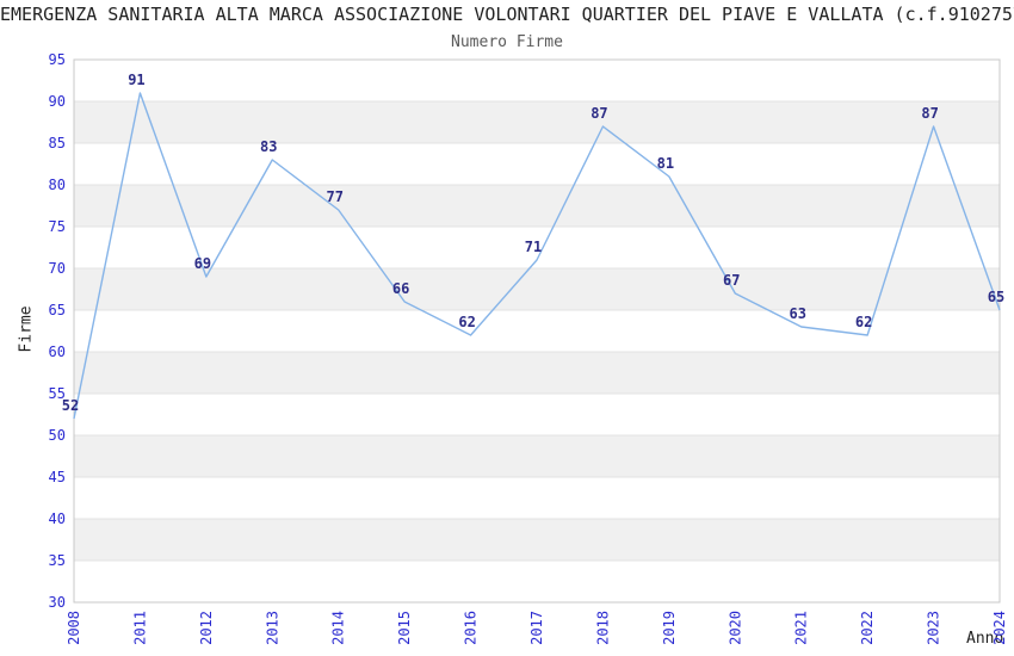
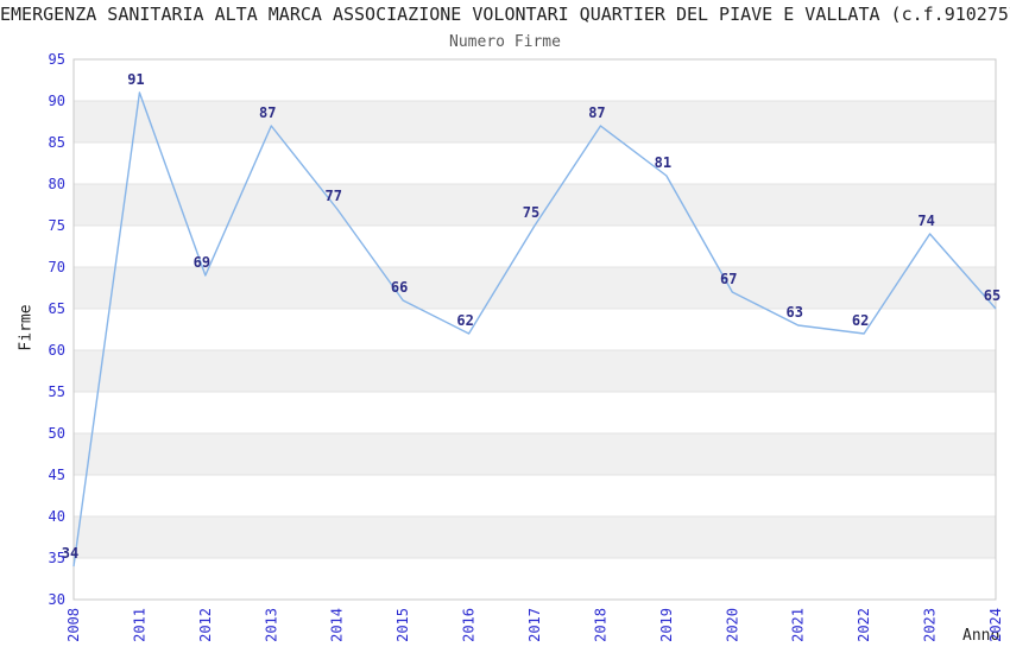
2008: 52 -> 34
2013: 83 -> 87
2017: 71 -> 75
2023: 87 -> 74
